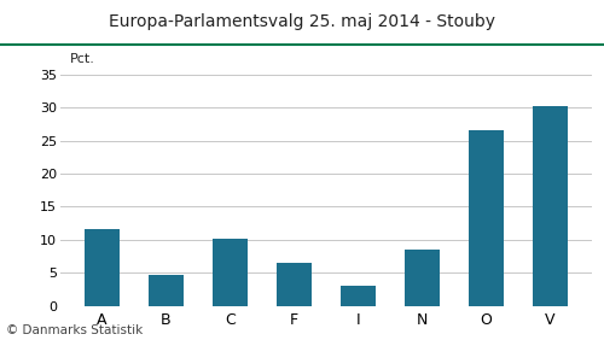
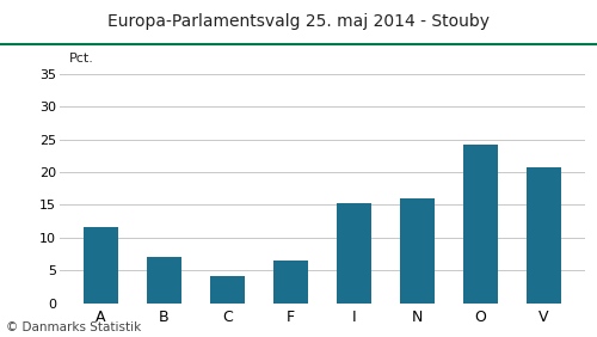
B: 4.7 -> 7.0
C: 10.2 -> 4.2
I: 3.0 -> 15.2
N: 8.5 -> 16.0
O: 26.5 -> 24.2
V: 30.2 -> 20.8
